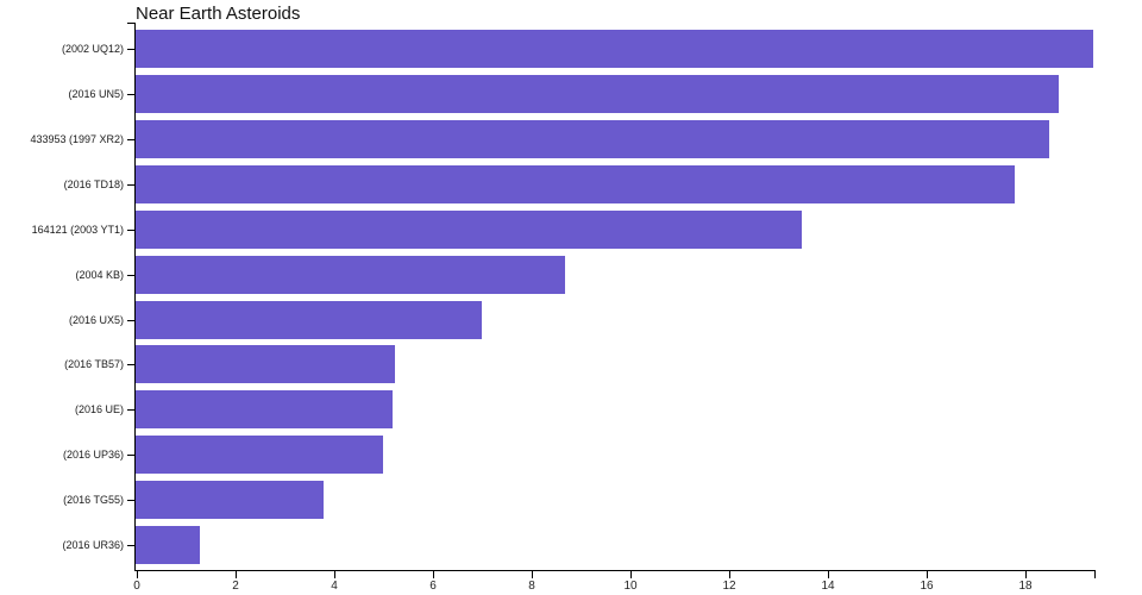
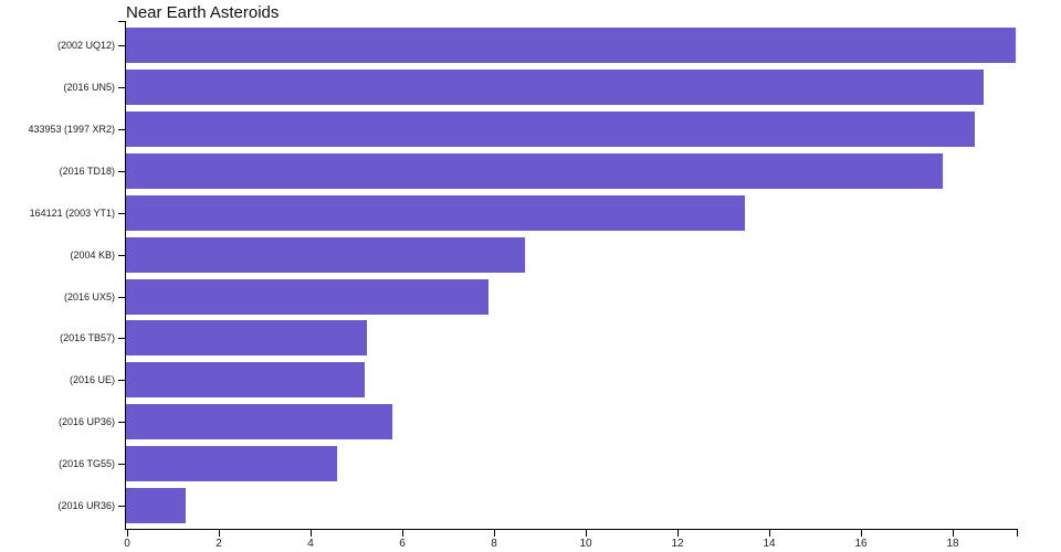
(2016 UX5): 7.0 -> 7.9
(2016 UP36): 5.0 -> 5.8
(2016 TG55): 3.8 -> 4.6
